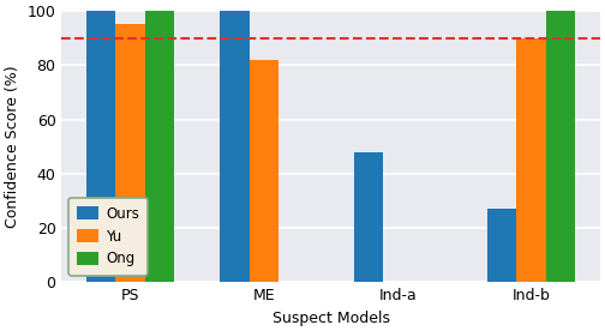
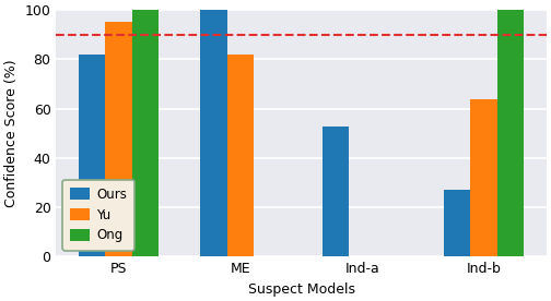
Ours/PS: 100 -> 82
Ours/Ind-a: 48 -> 53
Yu/Ind-b: 90 -> 64
